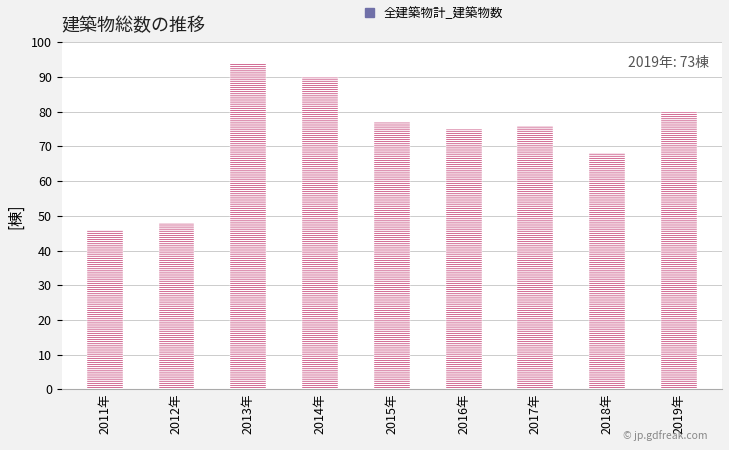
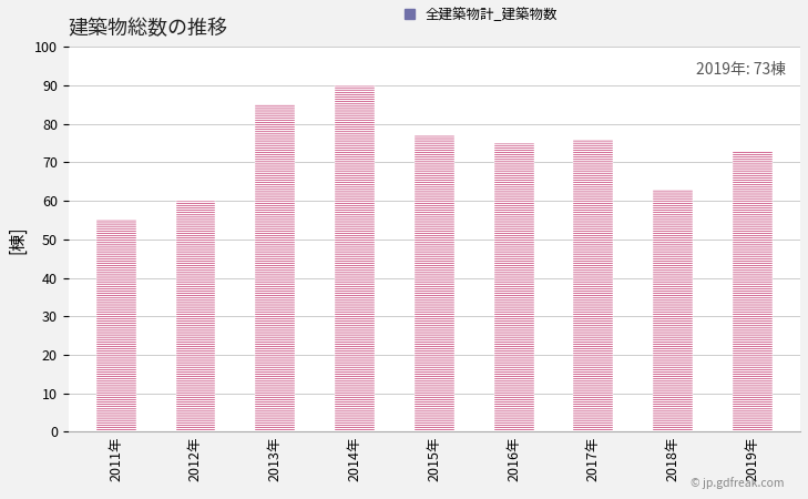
2011年: 46 -> 55
2012年: 48 -> 60
2013年: 94 -> 85
2018年: 68 -> 63
2019年: 80 -> 73
